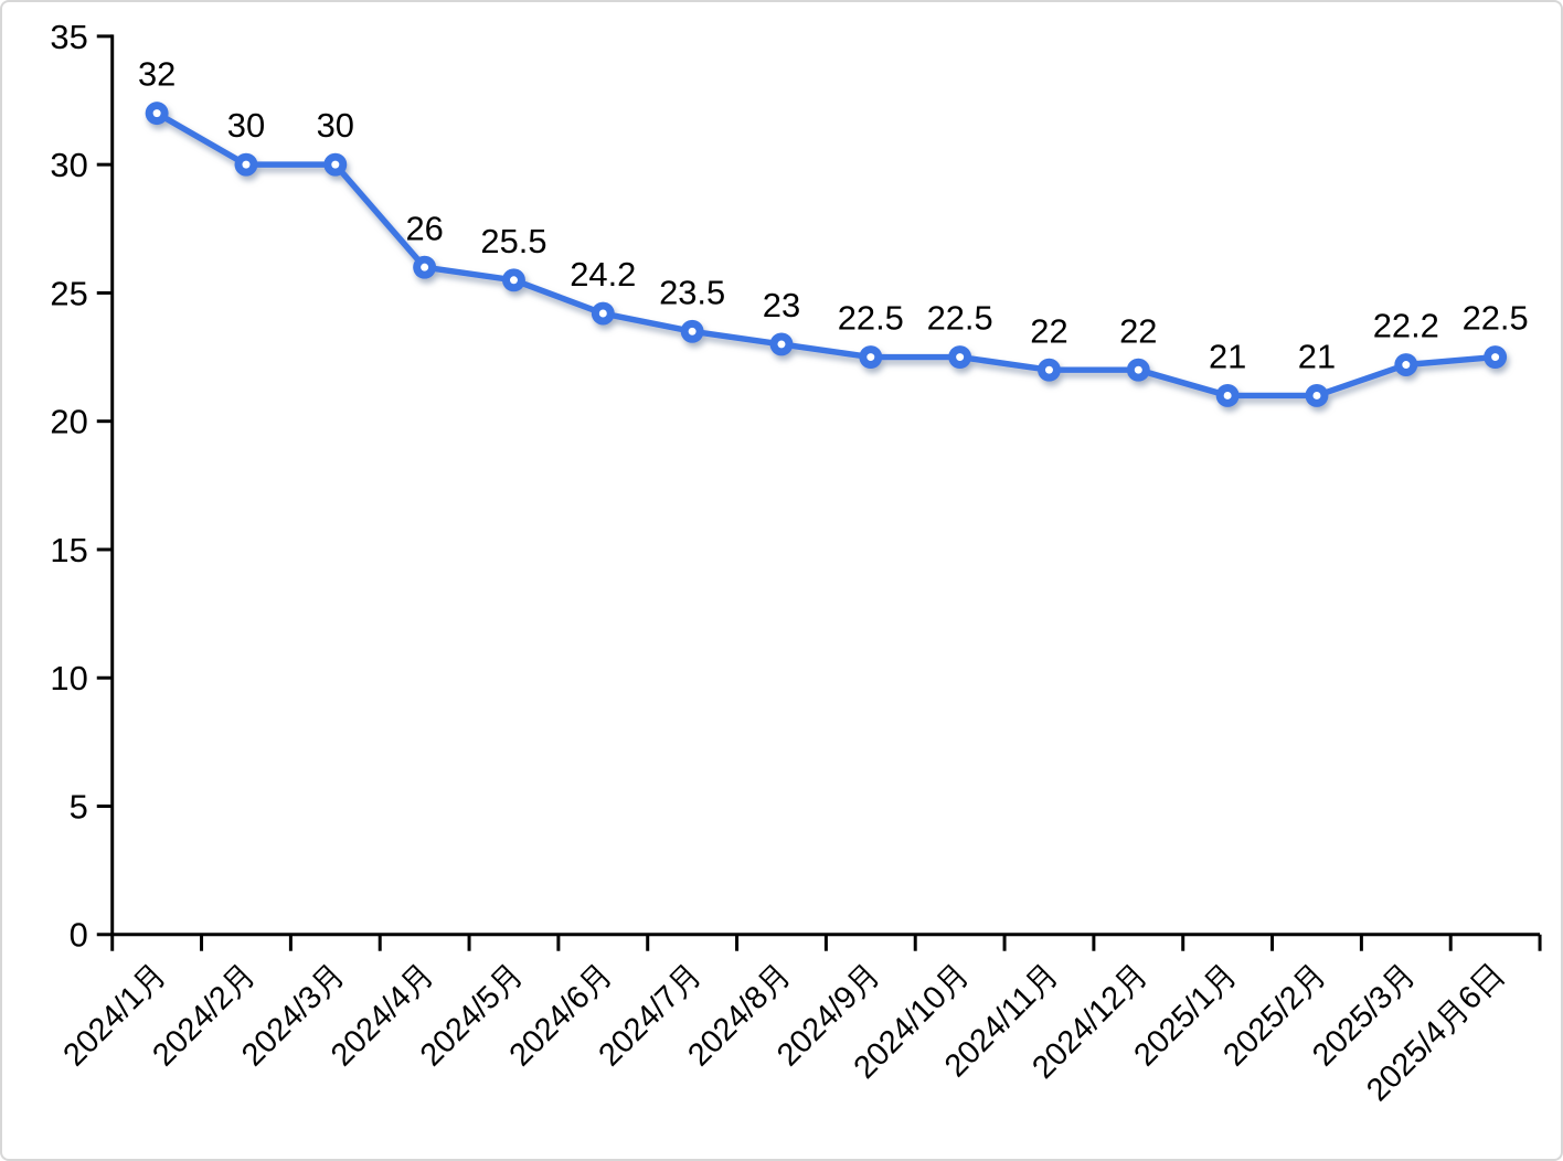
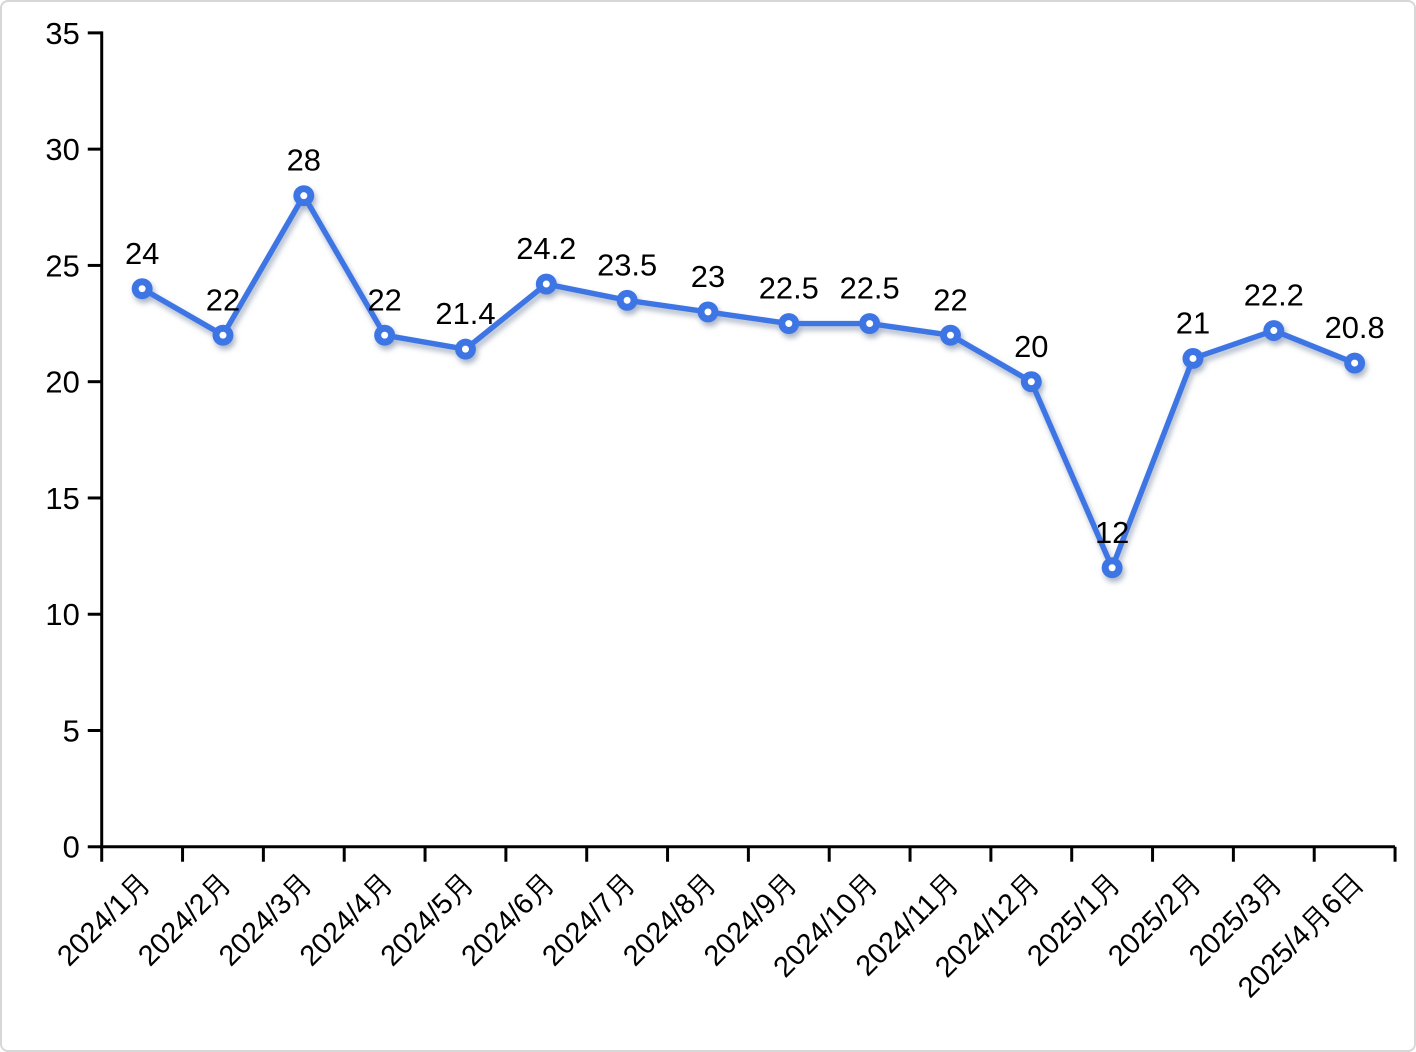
2024/1月: 32 -> 24
2024/2月: 30 -> 22
2024/3月: 30 -> 28
2024/4月: 26 -> 22
2024/5月: 25.5 -> 21.4
2024/12月: 22 -> 20
2025/1月: 21 -> 12
2025/4月6日: 22.5 -> 20.8
